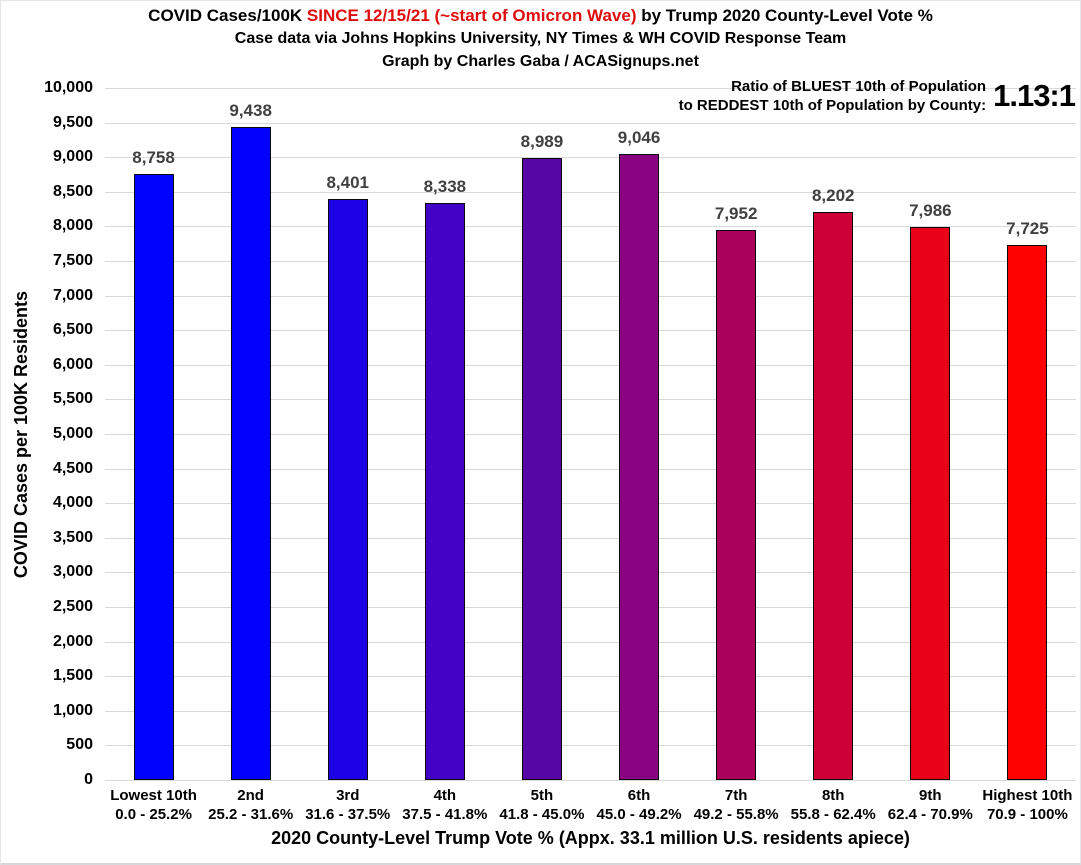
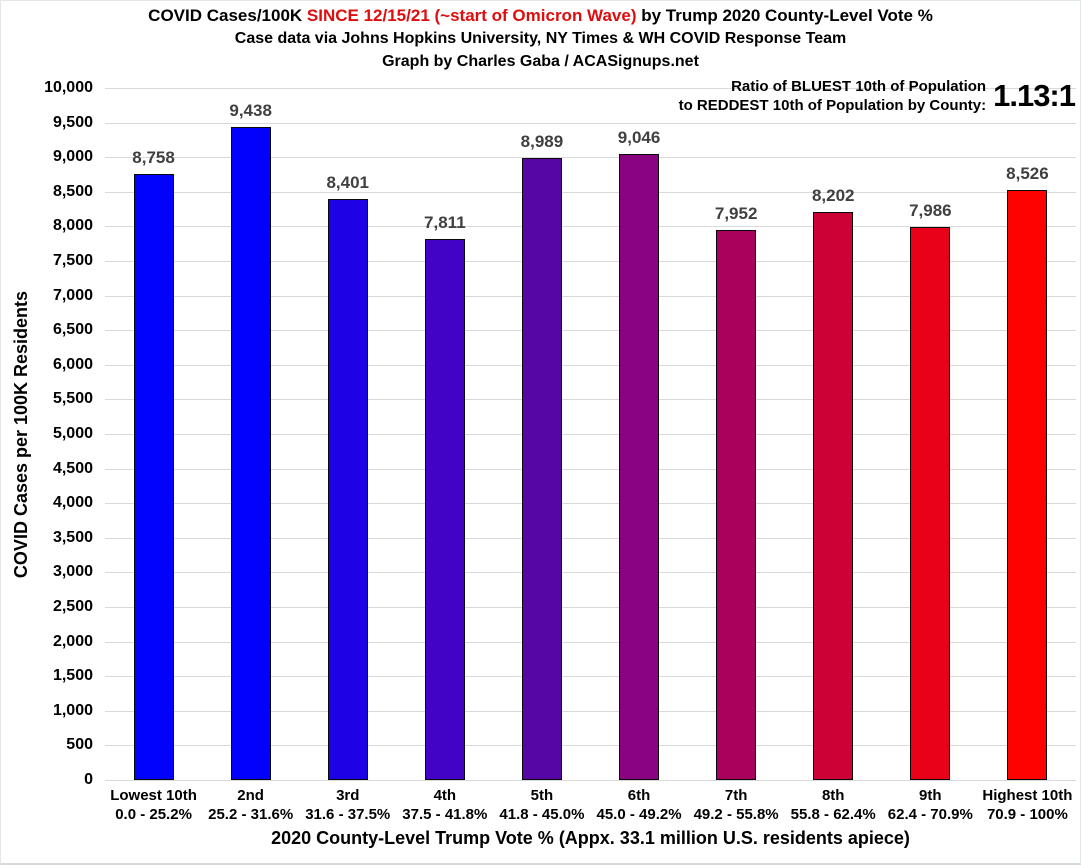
4th: 8,338 -> 7,811
Highest 10th: 7,725 -> 8,526
